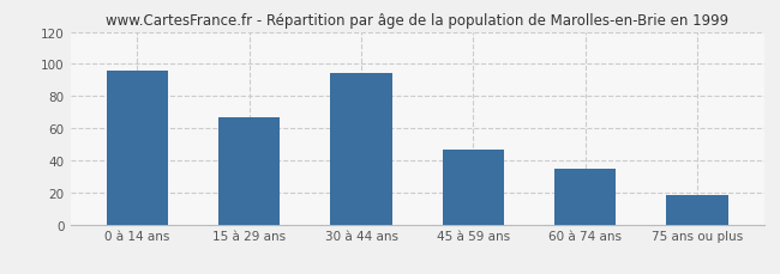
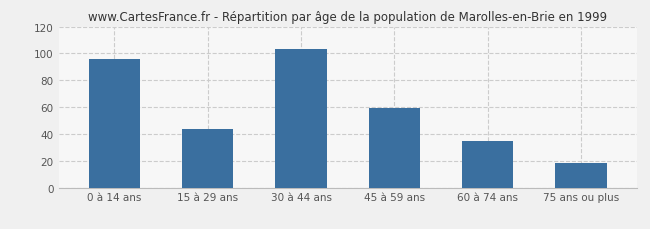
15 à 29 ans: 67 -> 44
30 à 44 ans: 94 -> 103
45 à 59 ans: 47 -> 59
